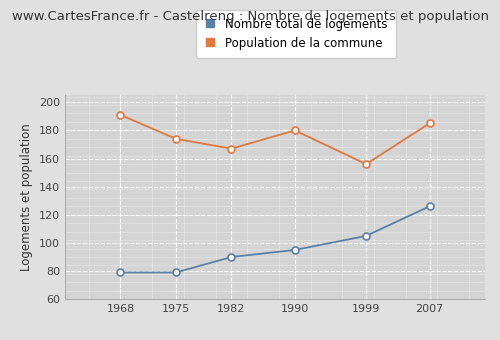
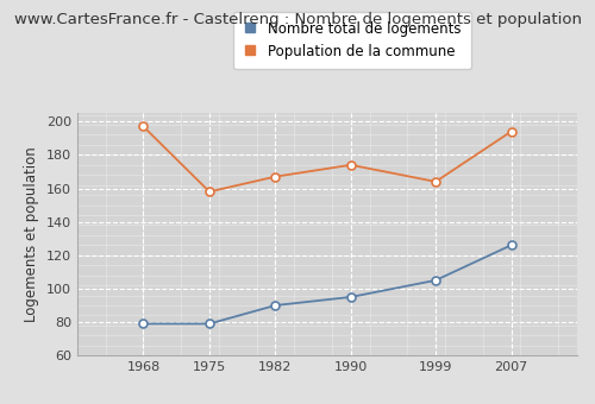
Population de la commune/1968: 191 -> 197
Population de la commune/1975: 174 -> 158
Population de la commune/1990: 180 -> 174
Population de la commune/1999: 156 -> 164
Population de la commune/2007: 185 -> 194
